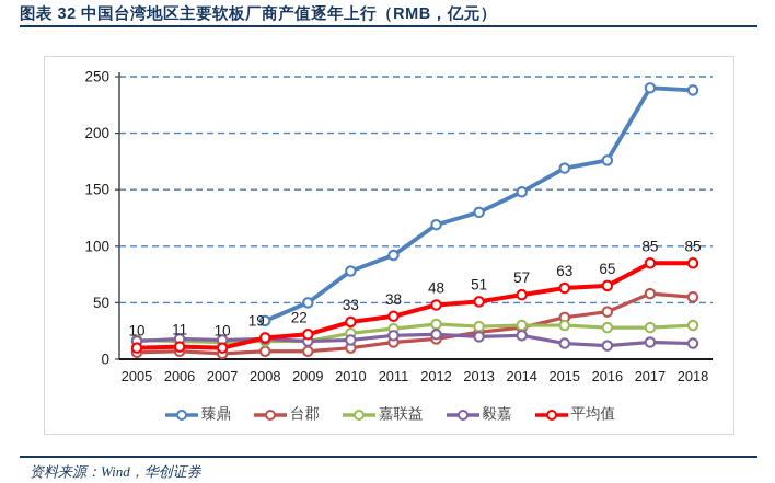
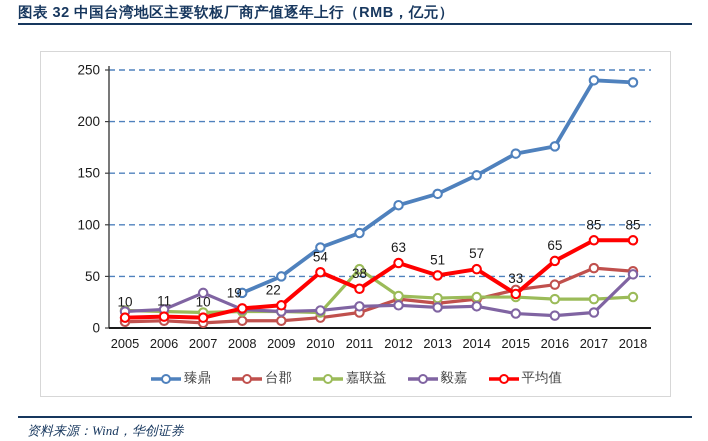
毅嘉/2007: 17 -> 34
嘉联益/2010: 23 -> 15
平均值/2010: 33 -> 54
嘉联益/2011: 27 -> 57
台郡/2012: 18 -> 28
平均值/2012: 48 -> 63
平均值/2015: 63 -> 33
毅嘉/2018: 14 -> 52
